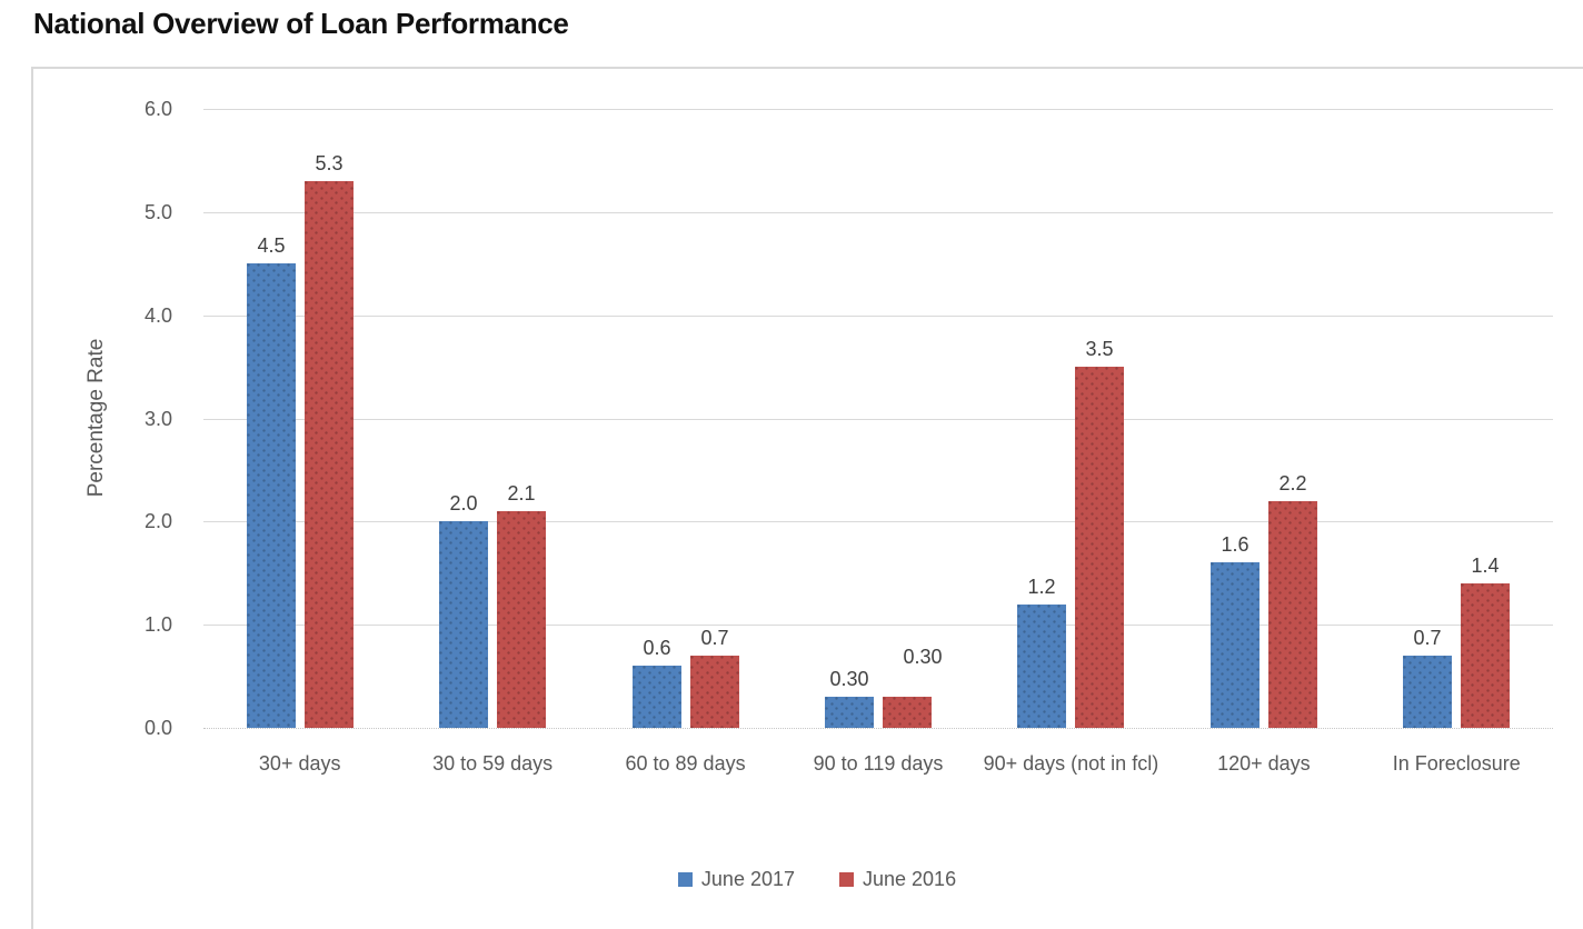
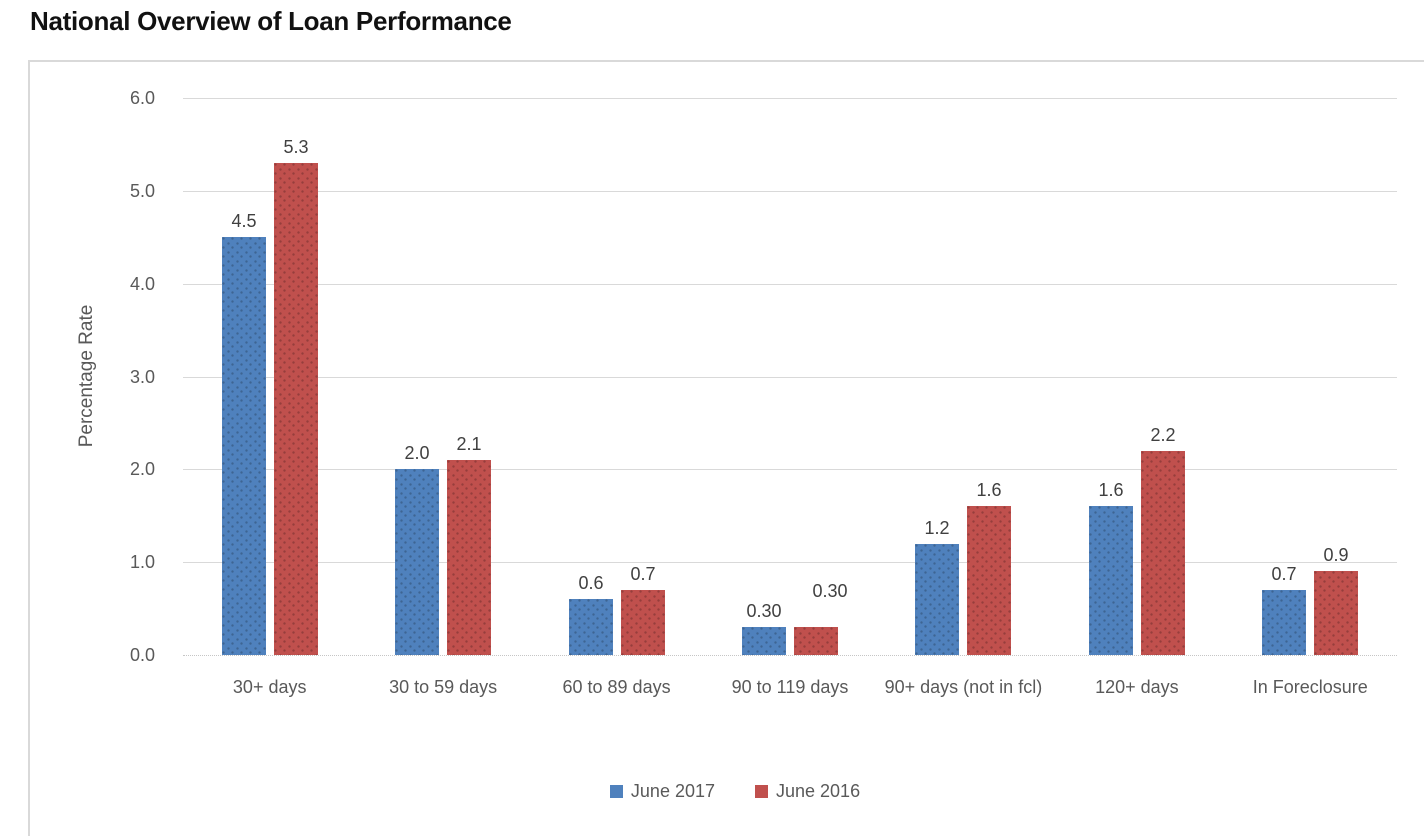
June 2016/90+ days (not in fcl): 3.5 -> 1.6
June 2016/In Foreclosure: 1.4 -> 0.9
